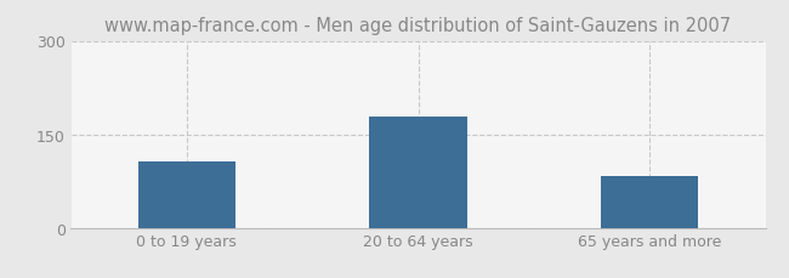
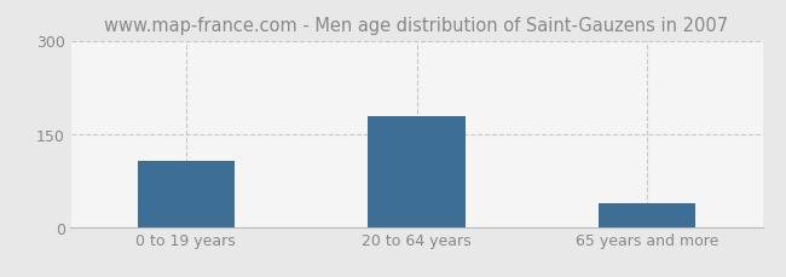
65 years and more: 82 -> 38
